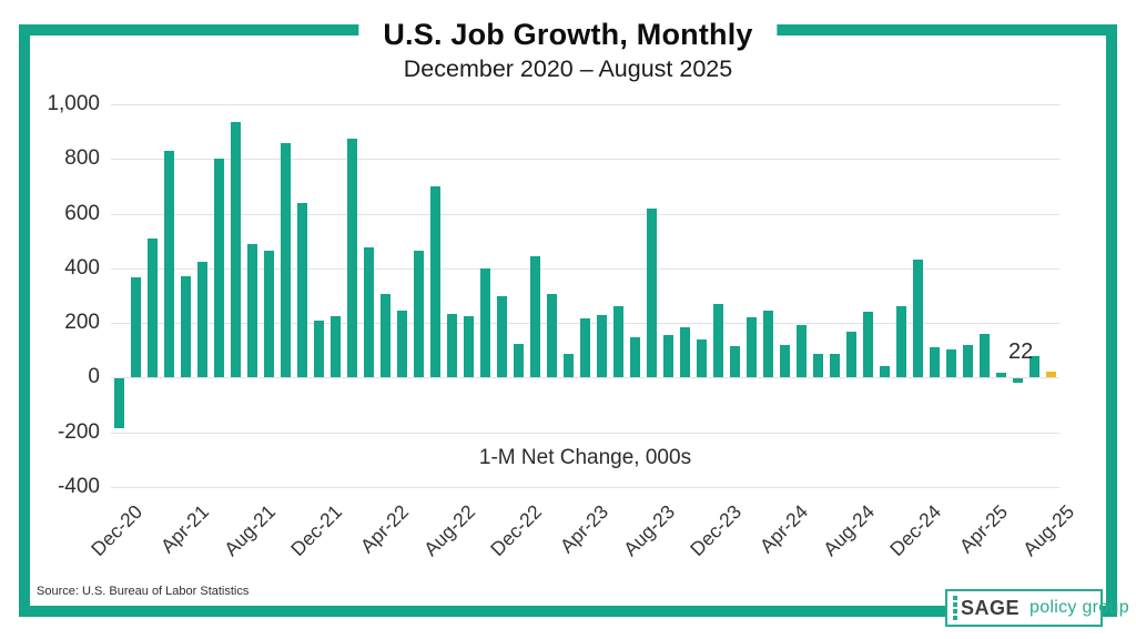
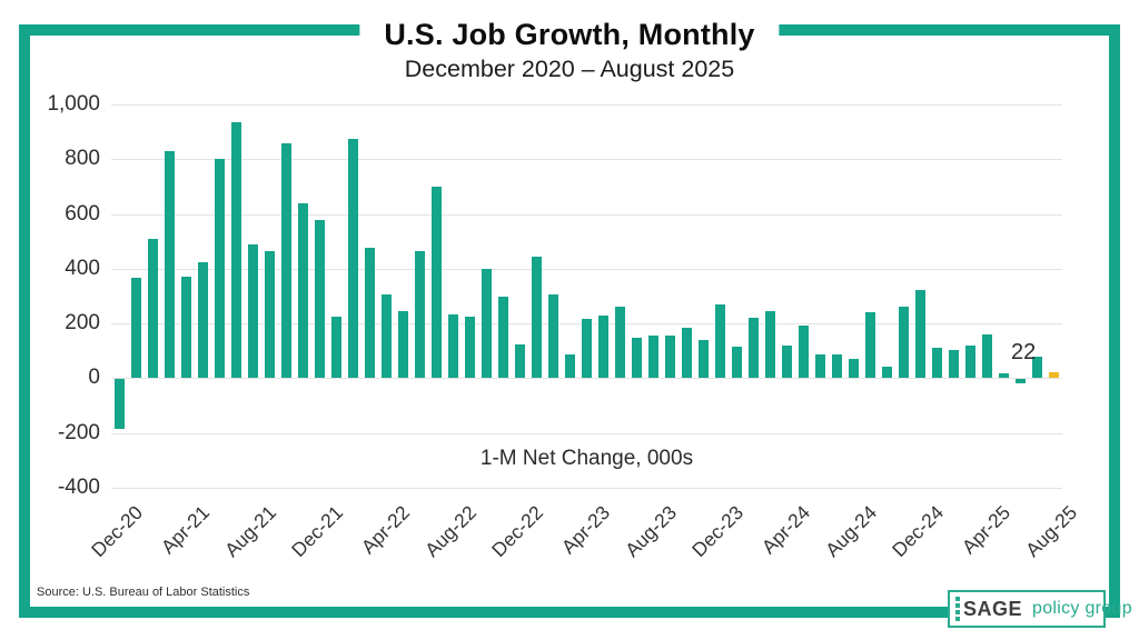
Dec-21: 210 -> 580
Aug-23: 620 -> 160
Aug-24: 170 -> 70
Dec-24: 430 -> 320
